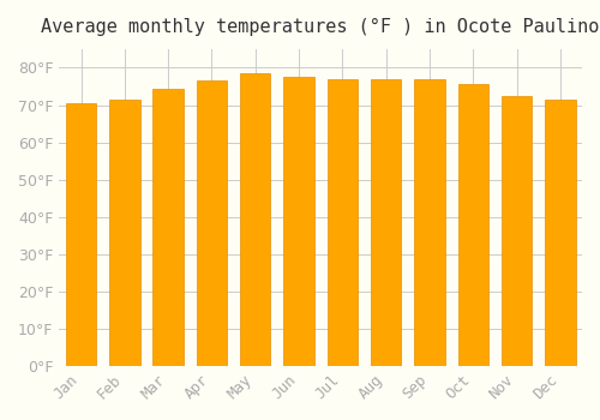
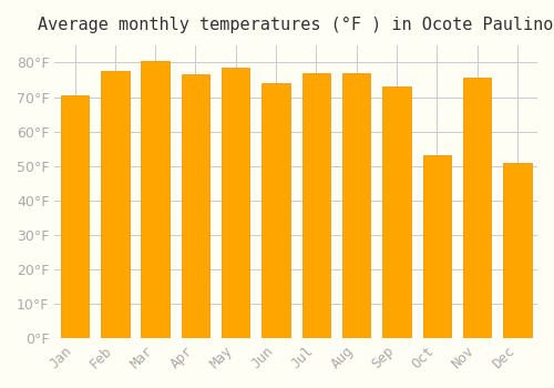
Feb: 71.5°F -> 77.5°F
Mar: 74.5°F -> 80.5°F
Jun: 77.5°F -> 74.0°F
Sep: 77.0°F -> 73.0°F
Oct: 75.5°F -> 53.0°F
Nov: 72.5°F -> 75.5°F
Dec: 71.5°F -> 51.0°F
